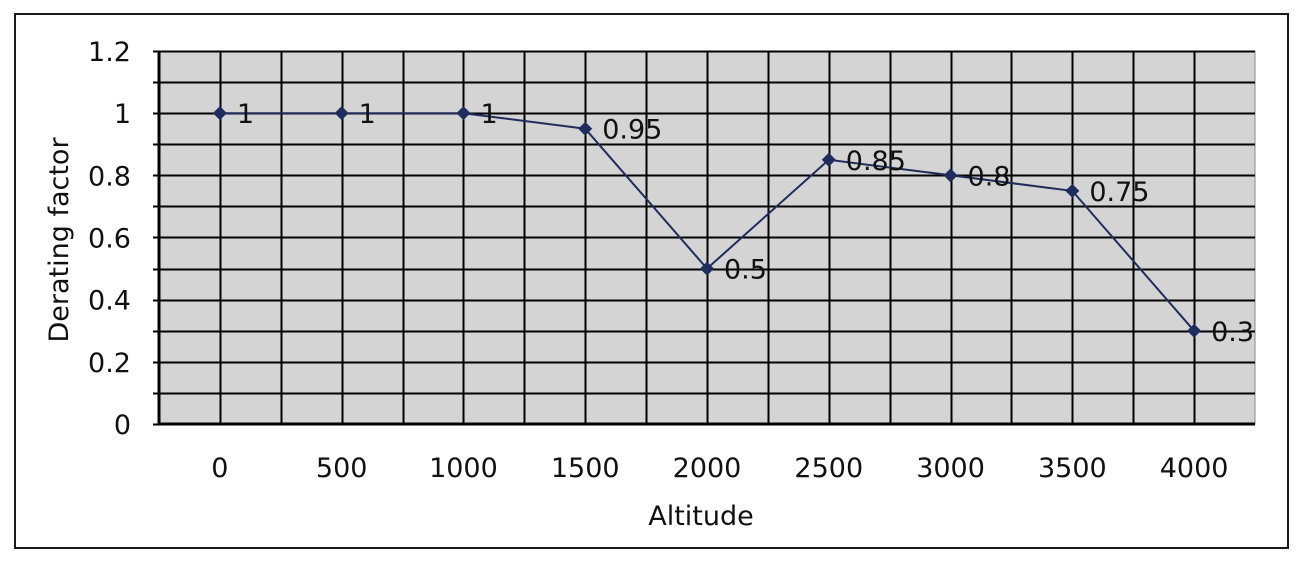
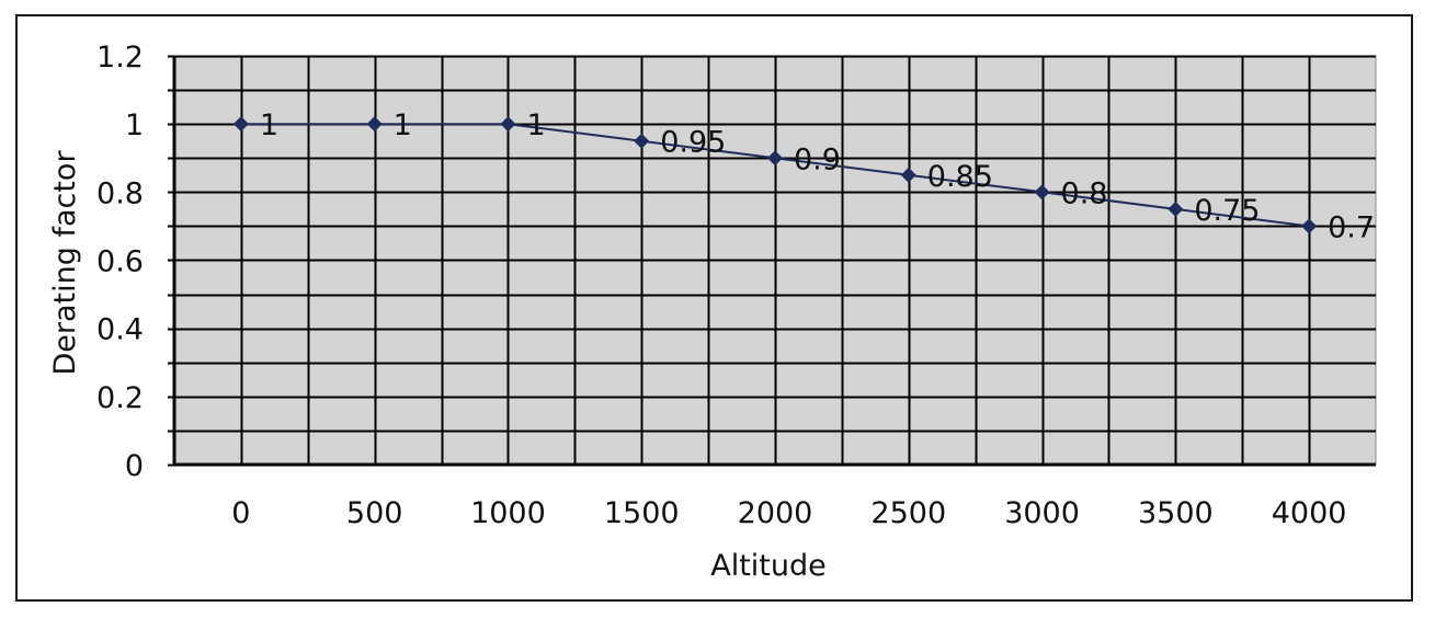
2000: 0.5 -> 0.9
4000: 0.3 -> 0.7
